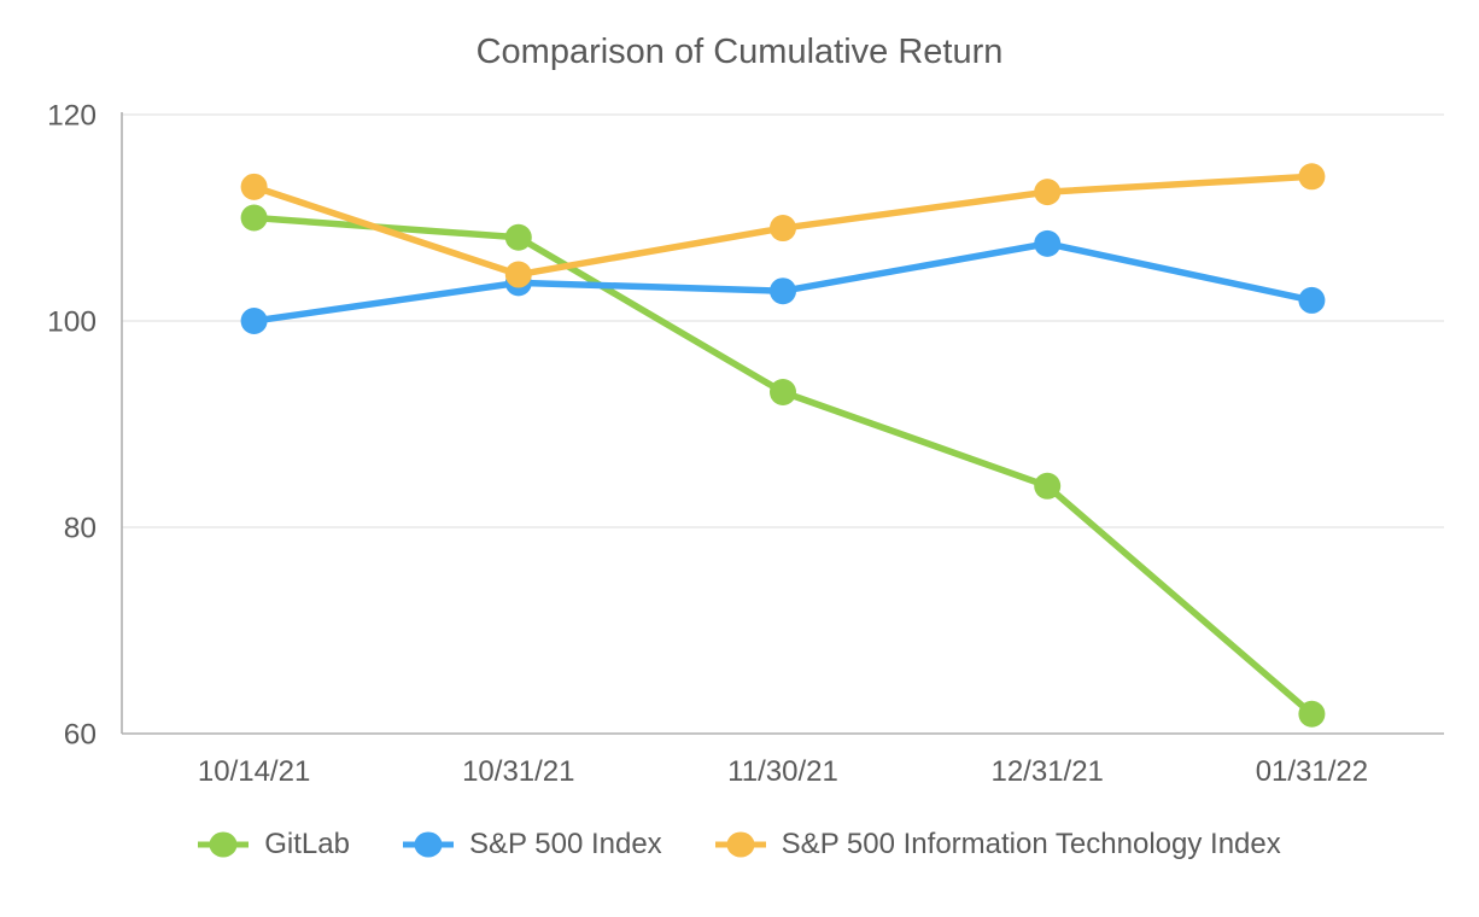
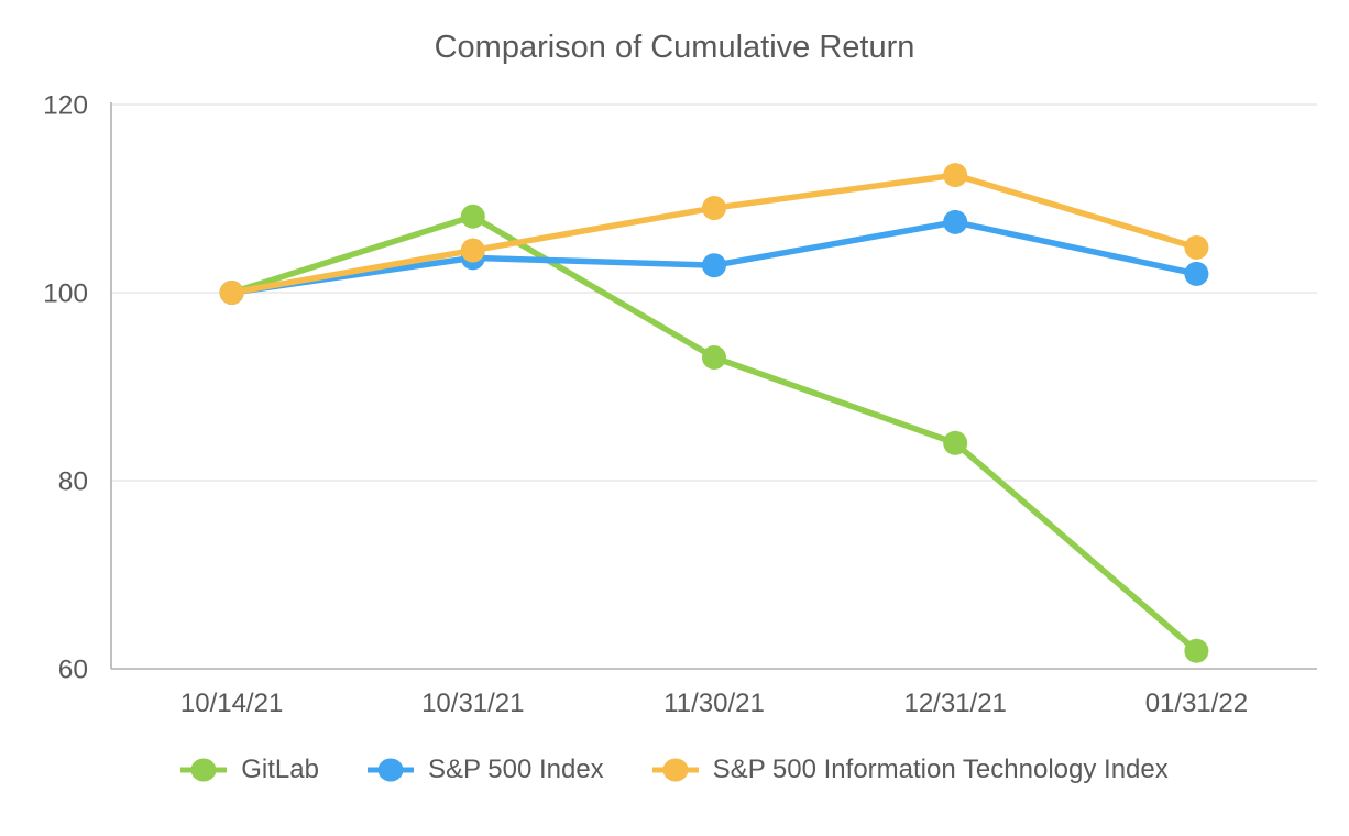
GitLab/10/14/21: 110 -> 100
S&P 500 Information Technology Index/10/14/21: 113 -> 100
S&P 500 Information Technology Index/01/31/22: 114 -> 105
